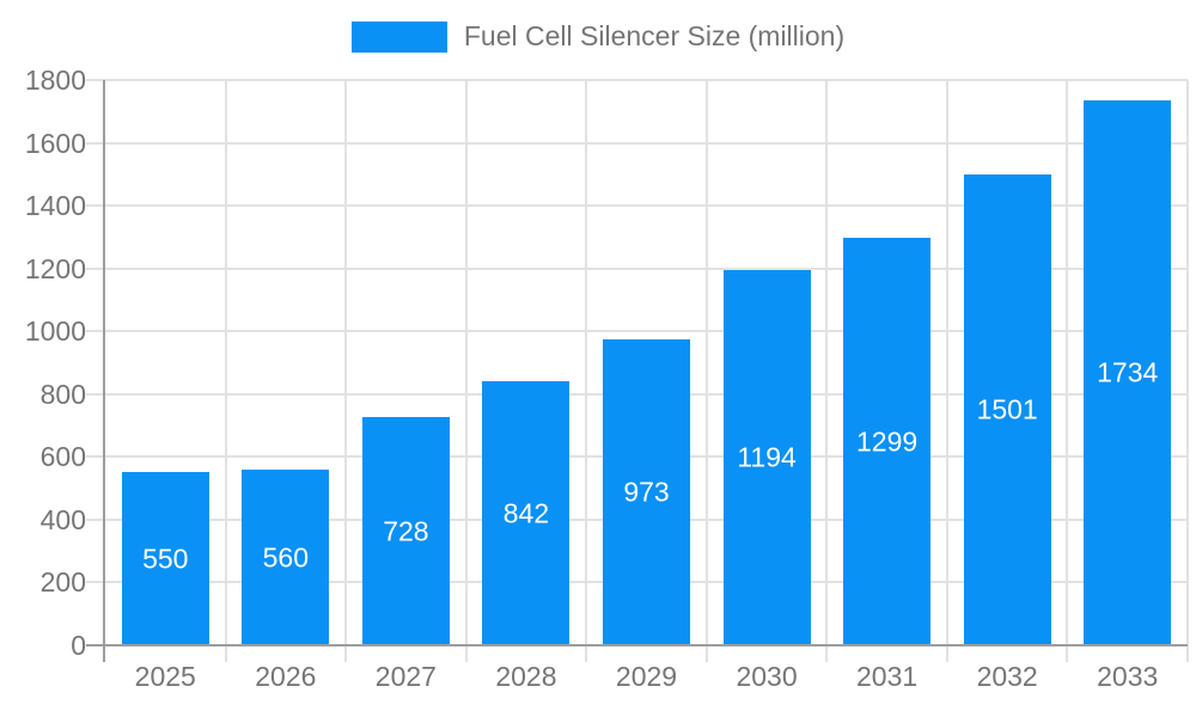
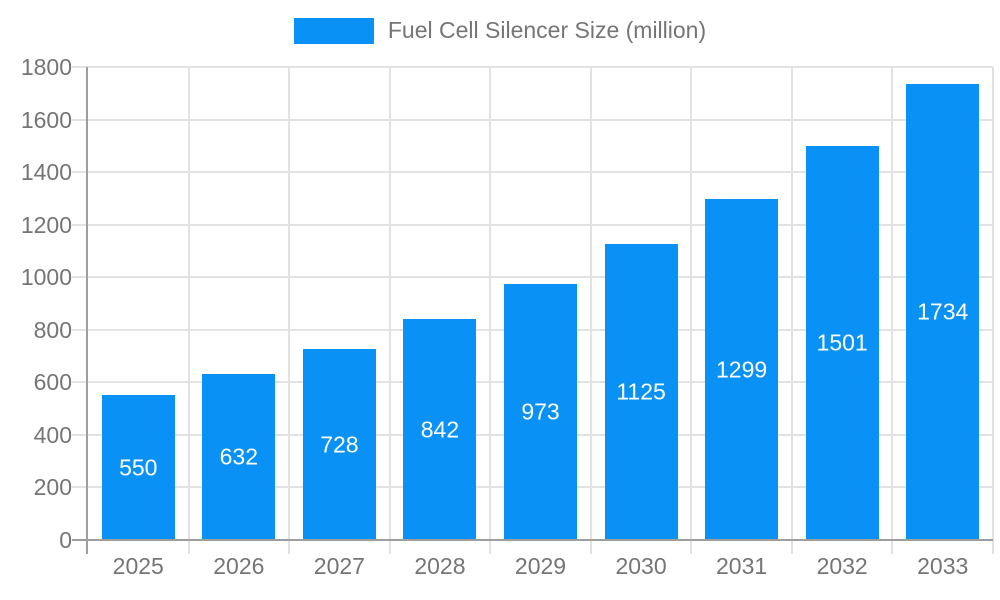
2026: 560 -> 632
2030: 1194 -> 1125
